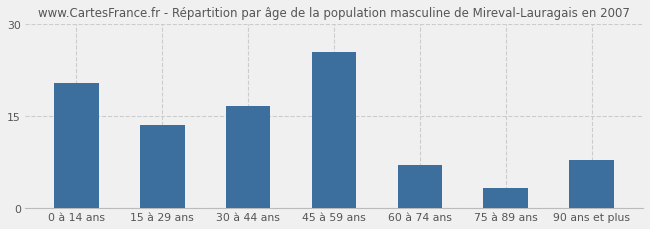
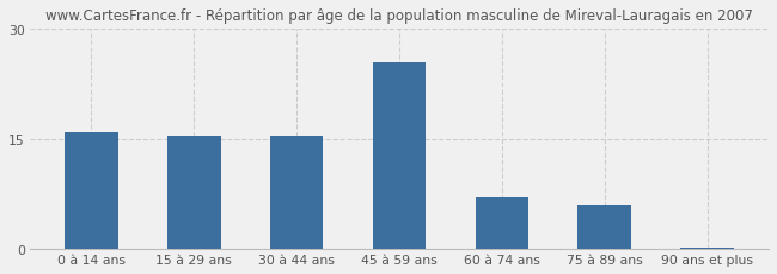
0 à 14 ans: 20.4 -> 16.0
15 à 29 ans: 13.6 -> 15.3
30 à 44 ans: 16.6 -> 15.3
75 à 89 ans: 3.2 -> 6.0
90 ans et plus: 7.8 -> 0.2
